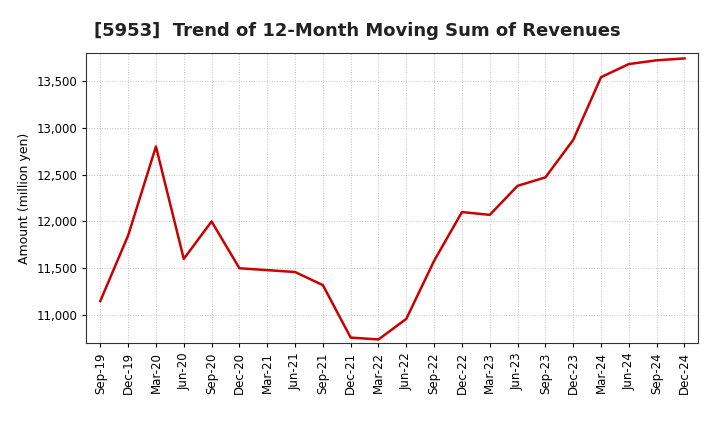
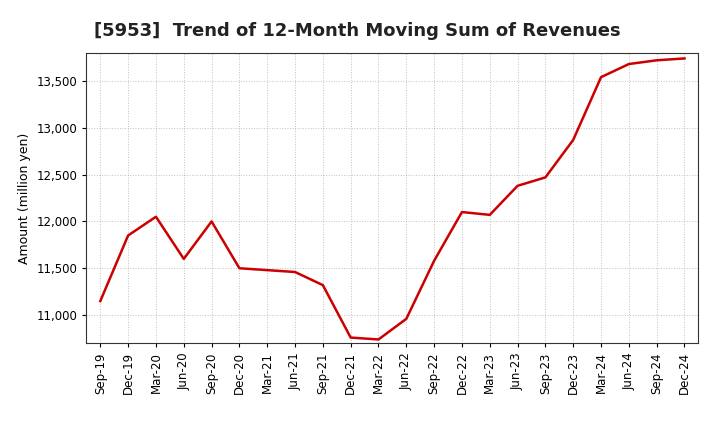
Mar-20: 12,800 -> 12,050
